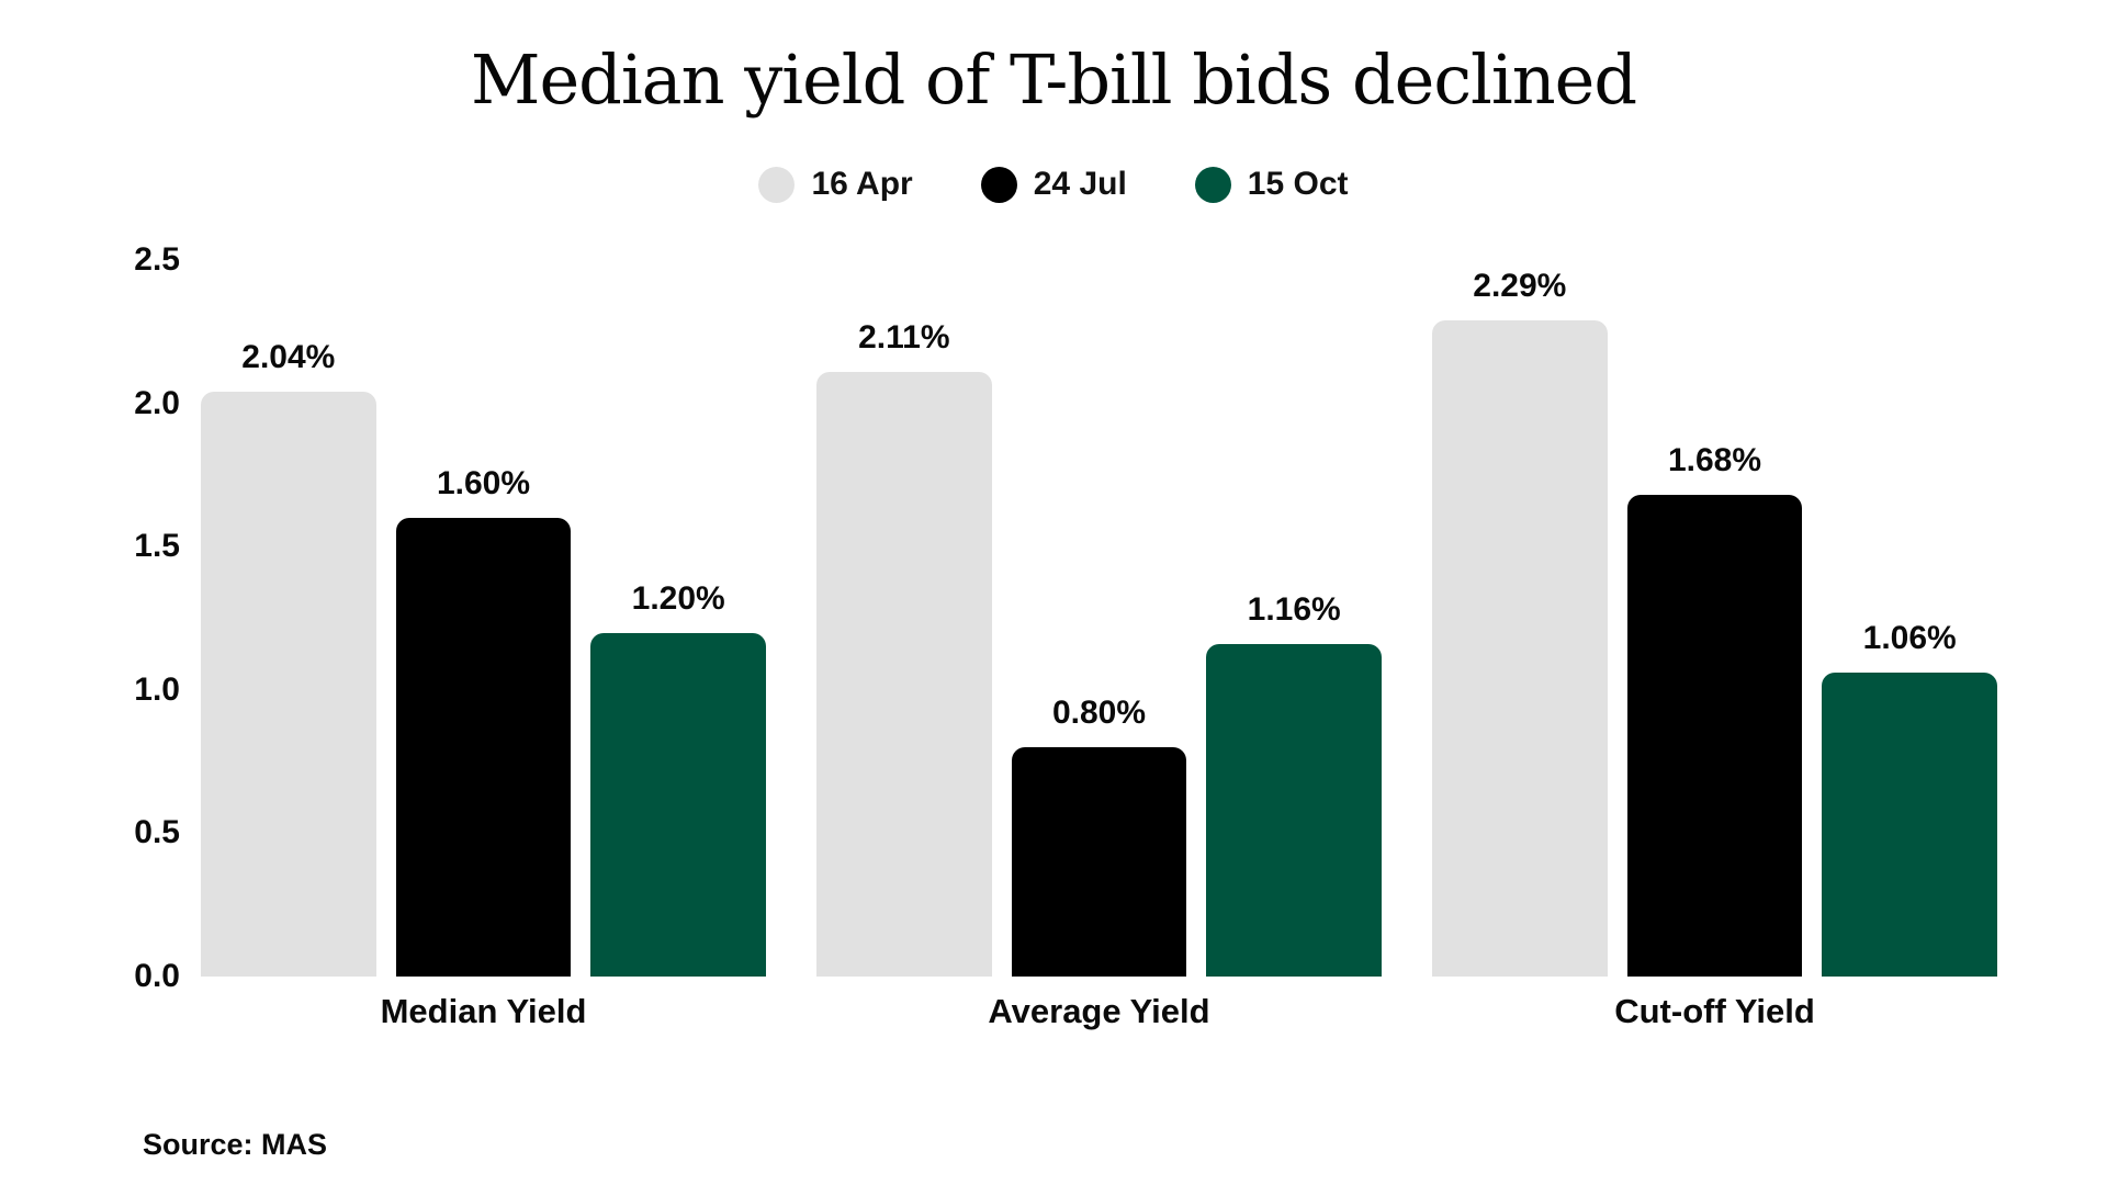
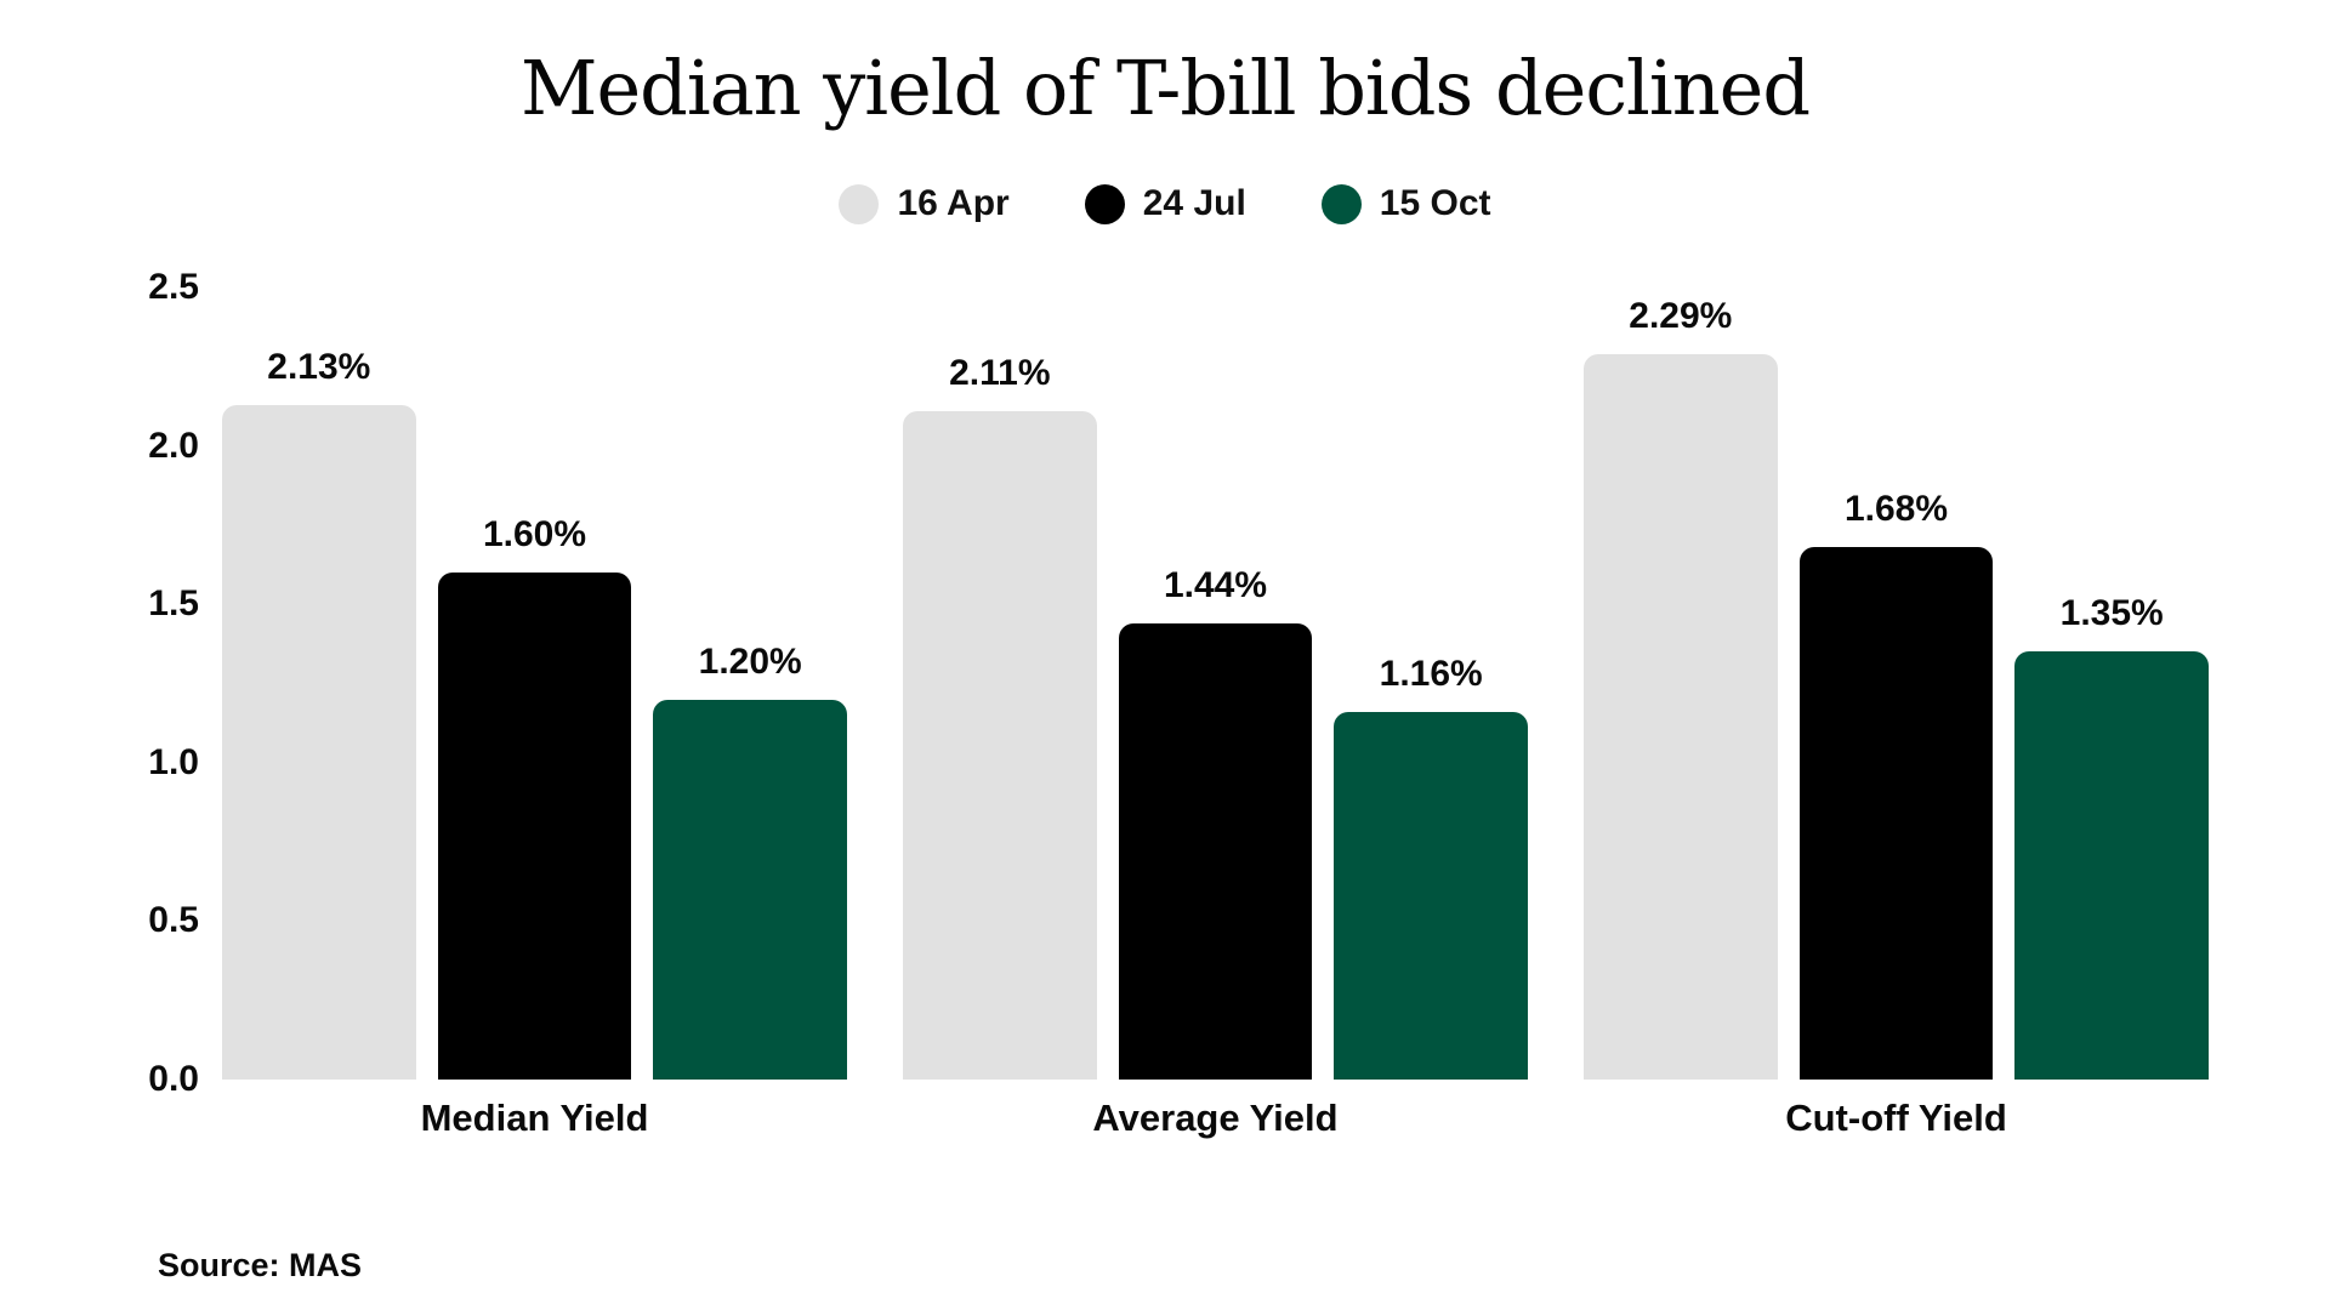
16 Apr/Median Yield: 2.04% -> 2.13%
24 Jul/Average Yield: 0.80% -> 1.44%
15 Oct/Cut-off Yield: 1.06% -> 1.35%
